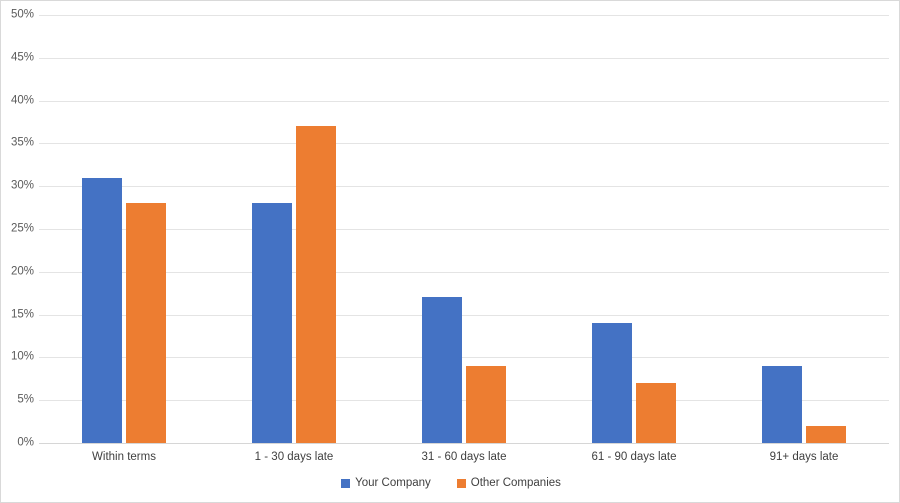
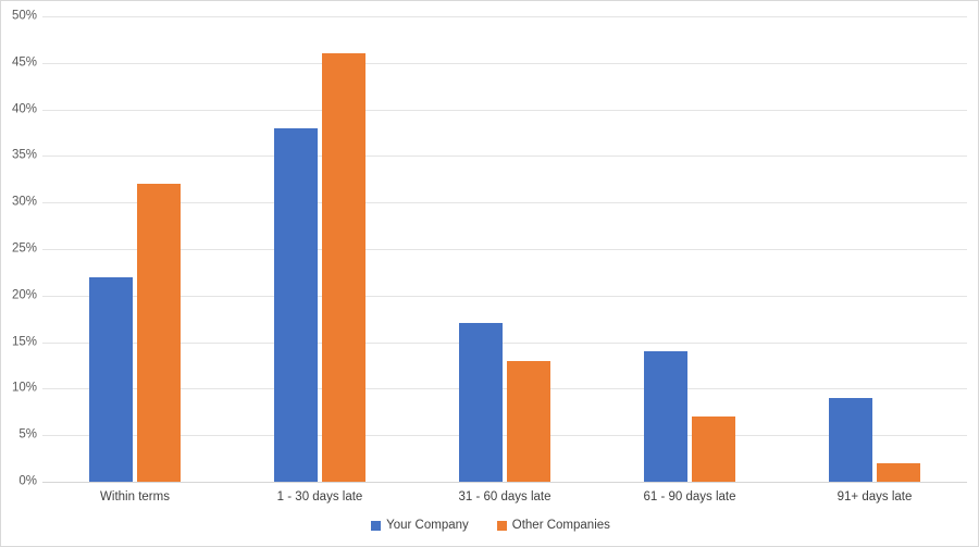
Your Company/Within terms: 31% -> 22%
Other Companies/Within terms: 28% -> 32%
Your Company/1 - 30 days late: 28% -> 38%
Other Companies/1 - 30 days late: 37% -> 46%
Other Companies/31 - 60 days late: 9% -> 13%
